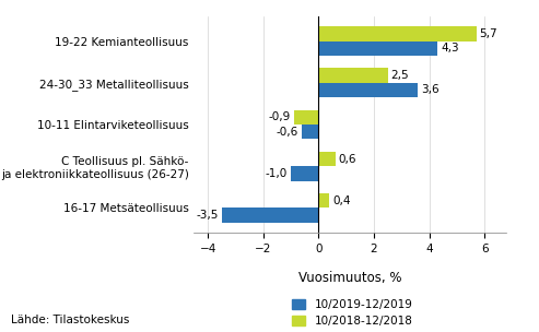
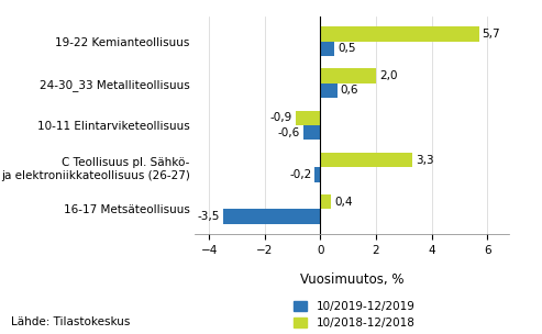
10/2019-12/2019/19-22 Kemianteollisuus: 4,3 -> 0,5
10/2018-12/2018/24-30_33 Metalliteollisuus: 2,5 -> 2,0
10/2019-12/2019/24-30_33 Metalliteollisuus: 3,6 -> 0,6
10/2018-12/2018/C Teollisuus pl. Sähkö- ja elektroniikkateollisuus (26-27): 0,6 -> 3,3
10/2019-12/2019/C Teollisuus pl. Sähkö- ja elektroniikkateollisuus (26-27): -1,0 -> -0,2
